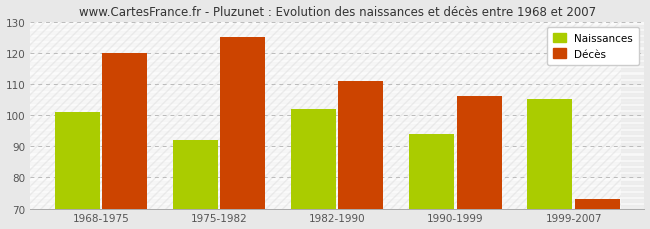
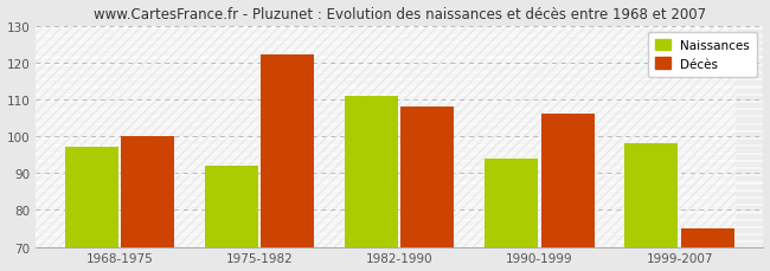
Naissances/1968-1975: 101 -> 97
Décès/1968-1975: 120 -> 100
Décès/1975-1982: 125 -> 122
Naissances/1982-1990: 102 -> 111
Décès/1982-1990: 111 -> 108
Naissances/1999-2007: 105 -> 98
Décès/1999-2007: 73 -> 75
